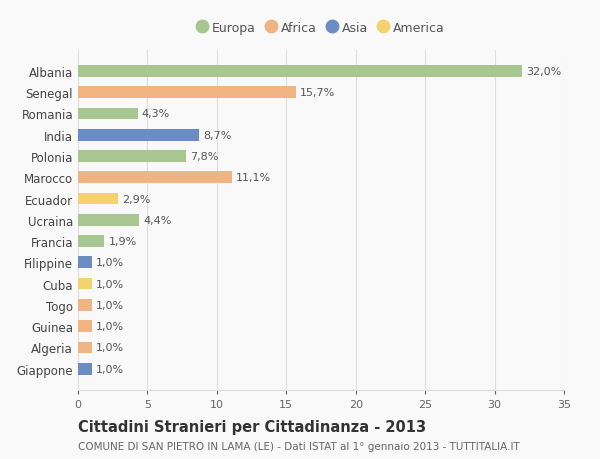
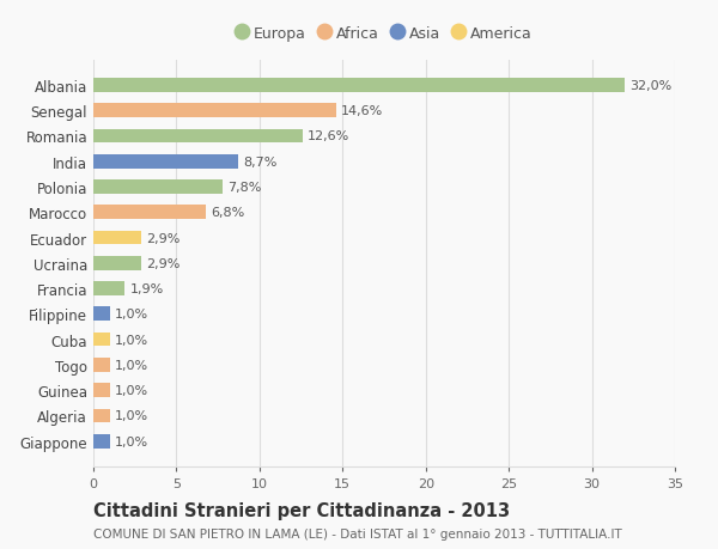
Senegal: 15,7% -> 14,6%
Romania: 4,3% -> 12,6%
Marocco: 11,1% -> 6,8%
Ucraina: 4,4% -> 2,9%
